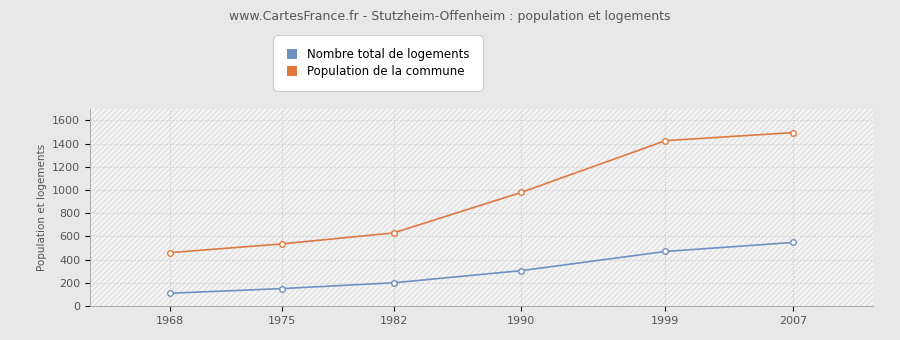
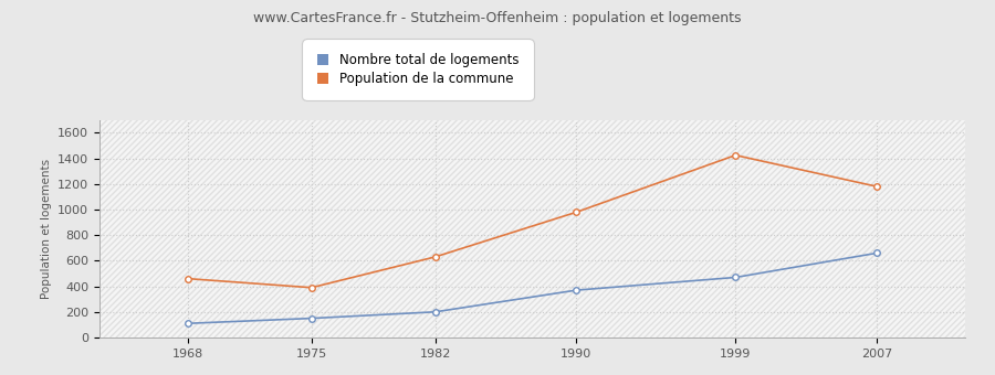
Population de la commune/1975: 540 -> 390
Nombre total de logements/1990: 300 -> 370
Nombre total de logements/2007: 550 -> 660
Population de la commune/2007: 1500 -> 1180
